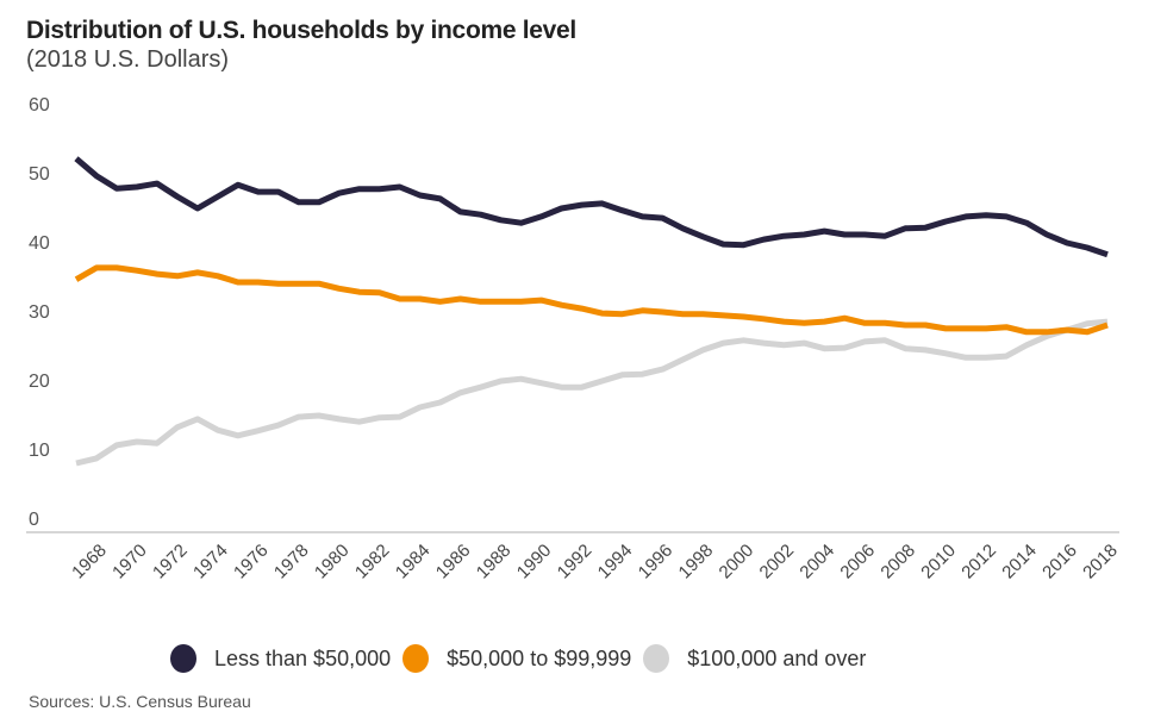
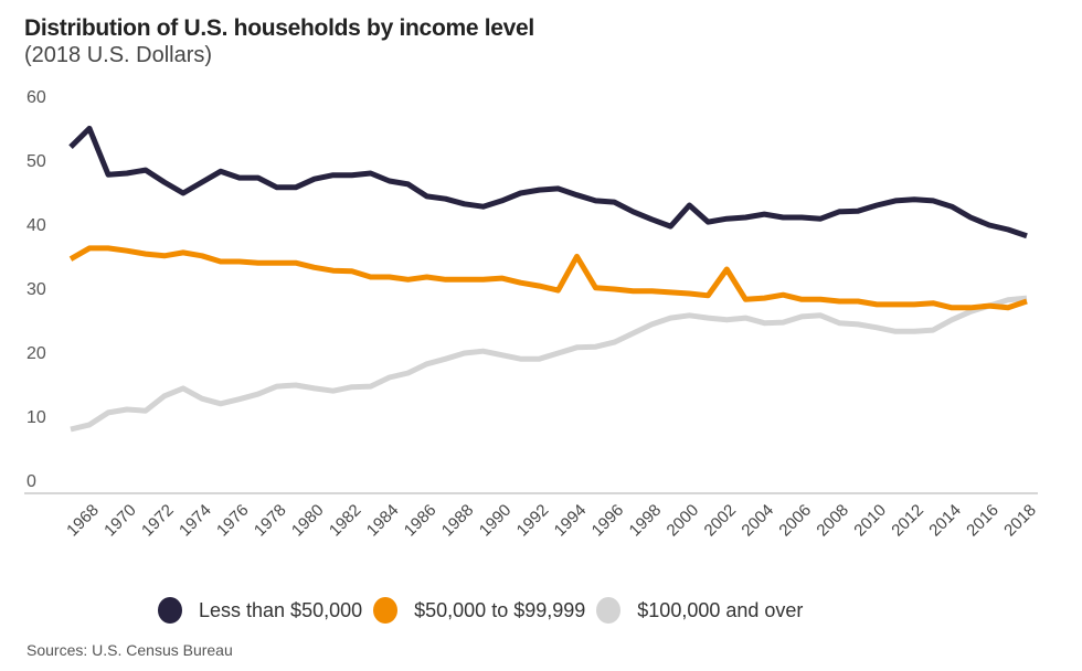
Less than $50,000/1968: 52 -> 57
$50,000 to $99,999/1994: 32 -> 37
Less than $50,000/2000: 42 -> 45
$50,000 to $99,999/2002: 30 -> 35
